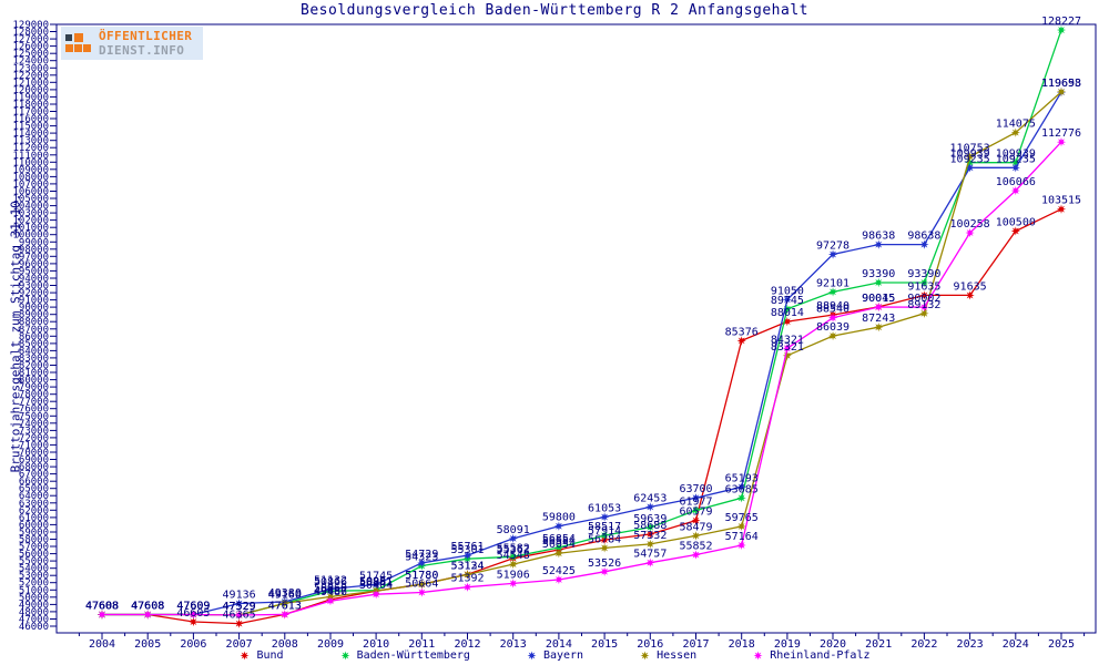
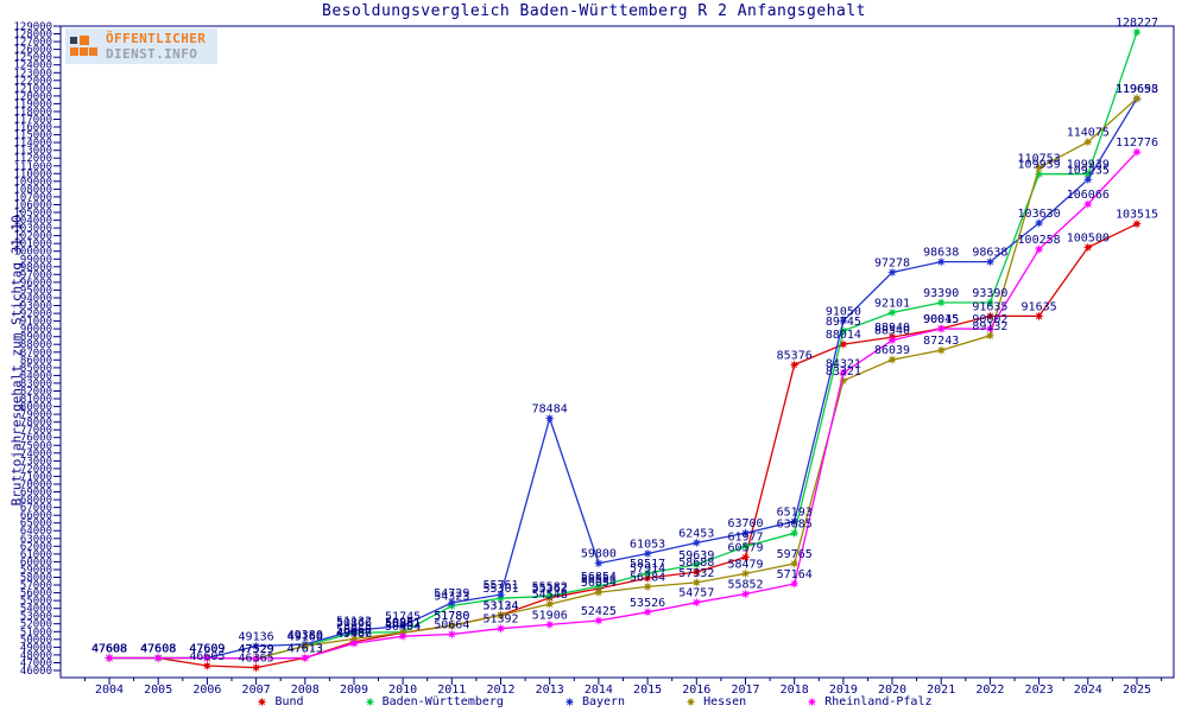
Bayern/2013: 58091 -> 78484
Bayern/2023: 109235 -> 103630
